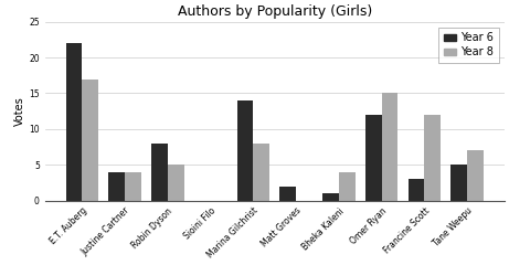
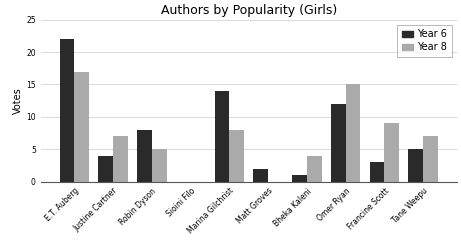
Year 8/Justine Cartner: 4 -> 7
Year 8/Francine Scott: 12 -> 9
